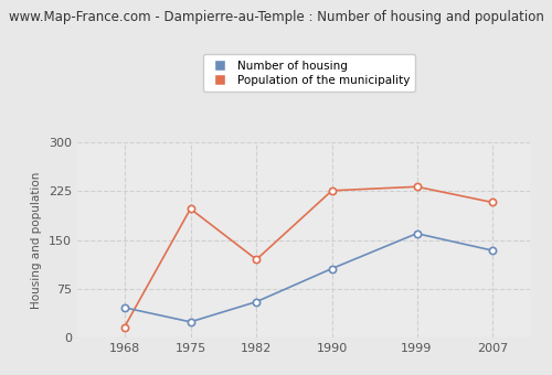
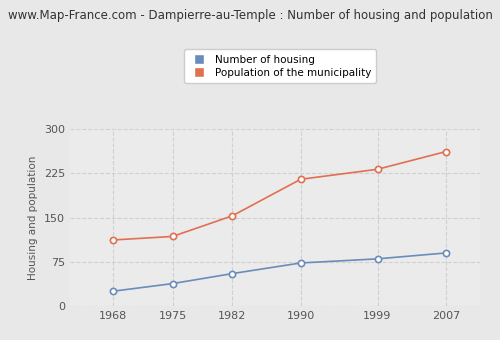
Number of housing/1968: 46 -> 25
Population of the municipality/1968: 16 -> 112
Number of housing/1975: 24 -> 38
Population of the municipality/1975: 198 -> 118
Population of the municipality/1982: 120 -> 153
Number of housing/1990: 106 -> 73
Population of the municipality/1990: 226 -> 215
Number of housing/1999: 160 -> 80
Number of housing/2007: 134 -> 90
Population of the municipality/2007: 208 -> 262
